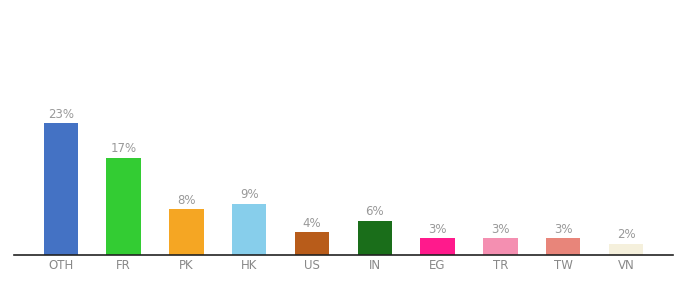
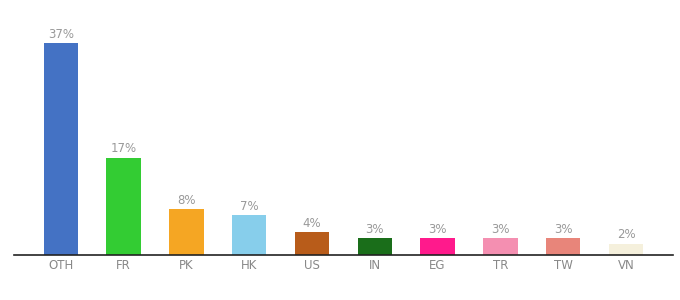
OTH: 23% -> 37%
HK: 9% -> 7%
IN: 6% -> 3%
